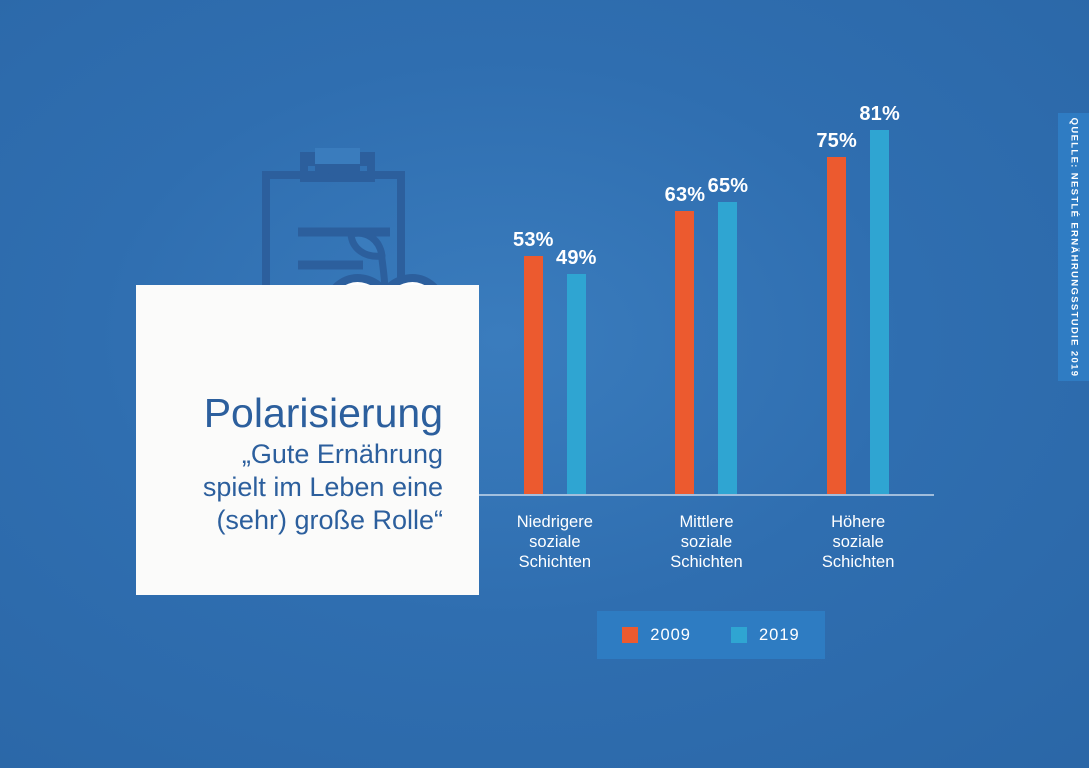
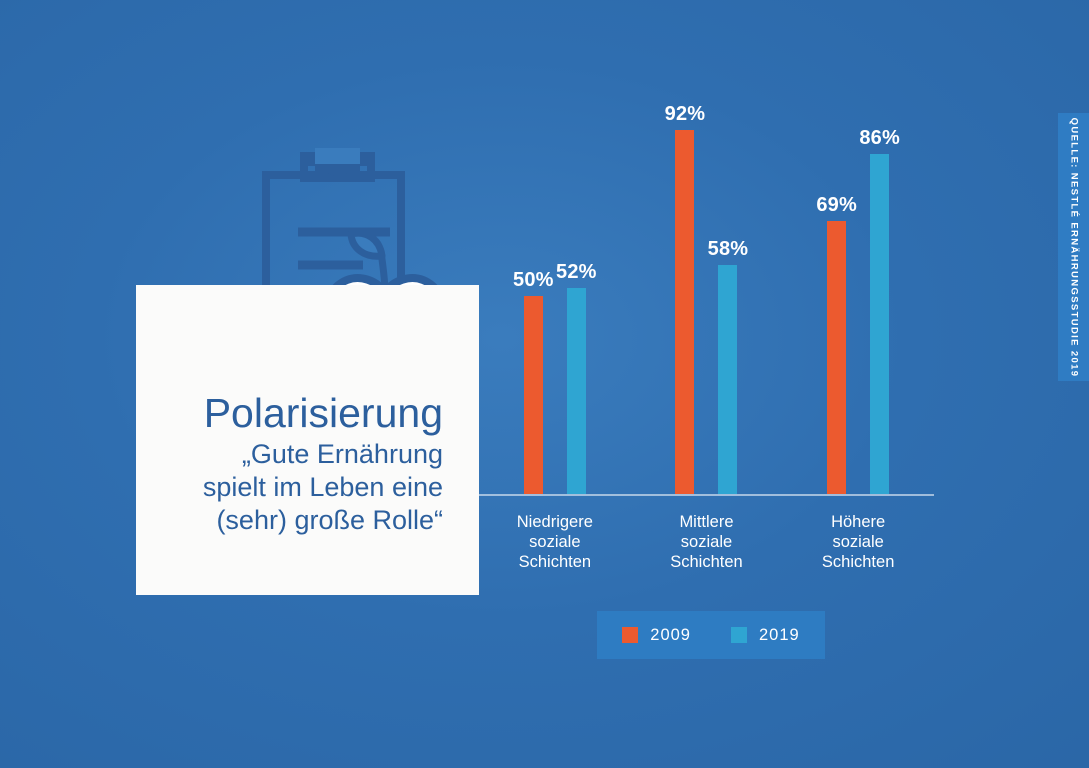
2009/Niedrigere soziale Schichten: 53% -> 50%
2019/Niedrigere soziale Schichten: 49% -> 52%
2009/Mittlere soziale Schichten: 63% -> 92%
2019/Mittlere soziale Schichten: 65% -> 58%
2009/Höhere soziale Schichten: 75% -> 69%
2019/Höhere soziale Schichten: 81% -> 86%
